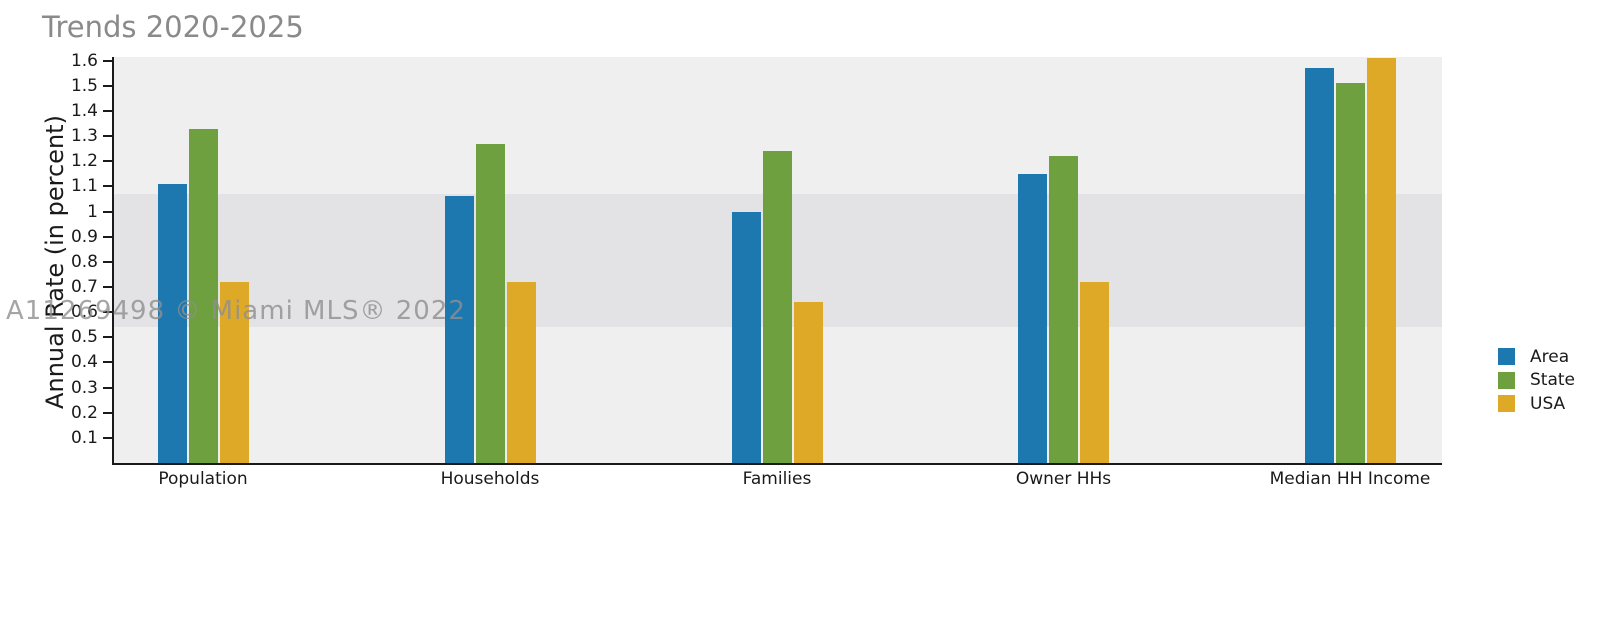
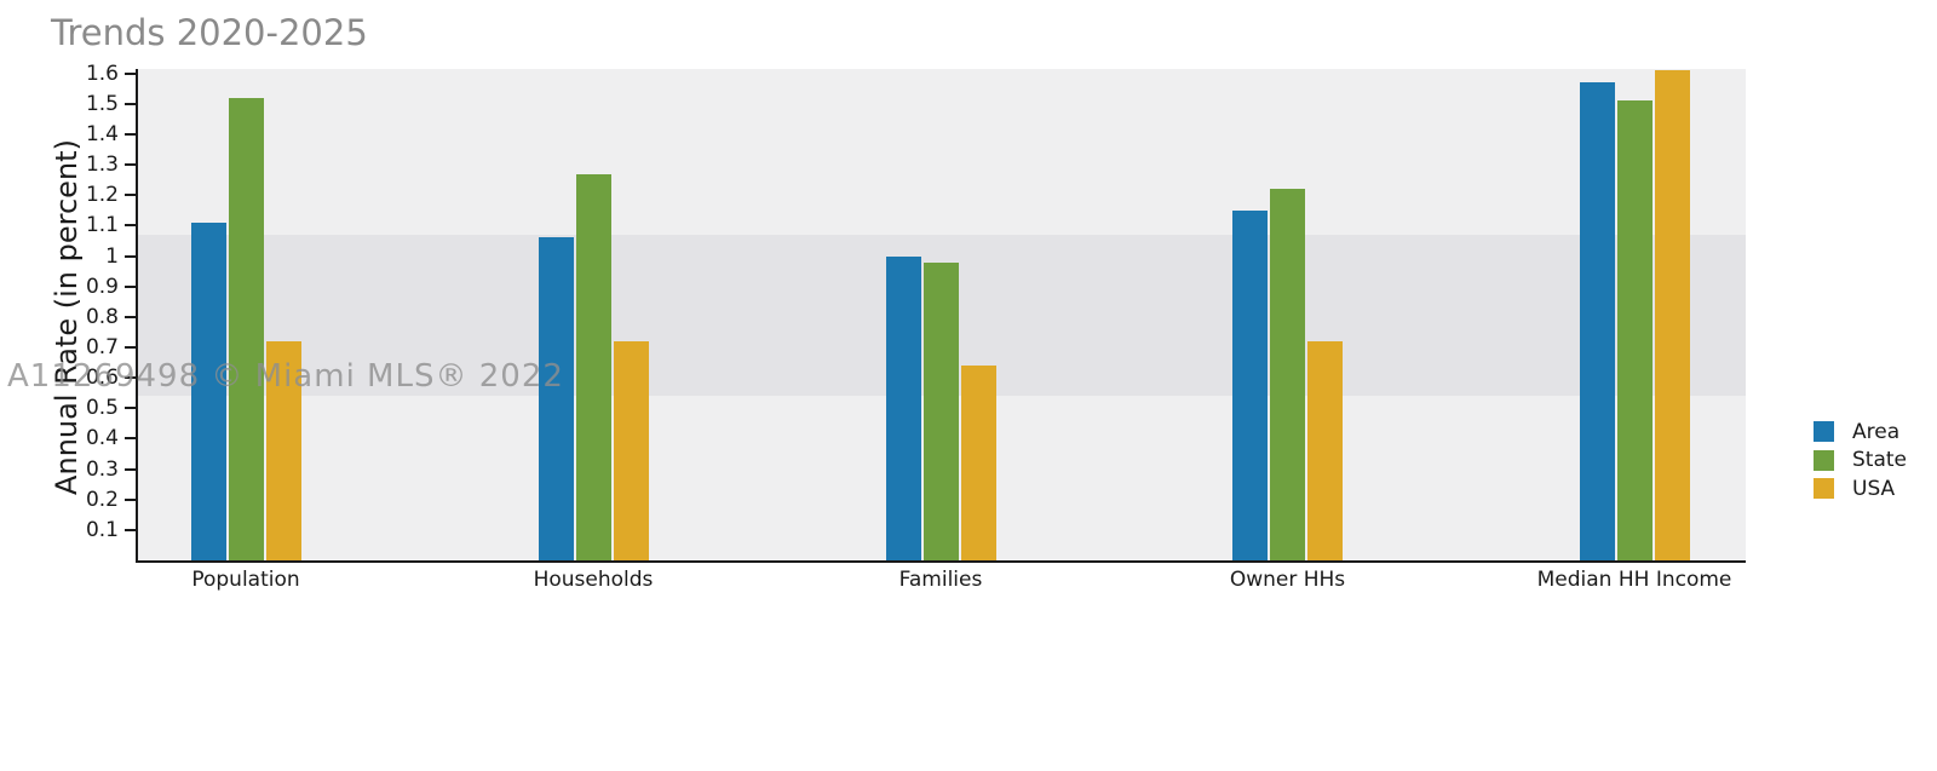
State/Population: 1.33 -> 1.52
State/Families: 1.24 -> 0.98
